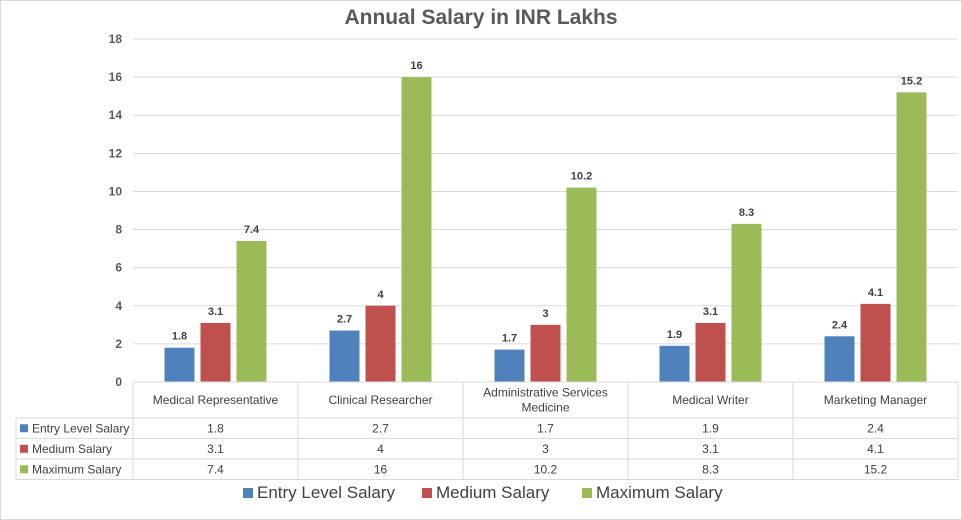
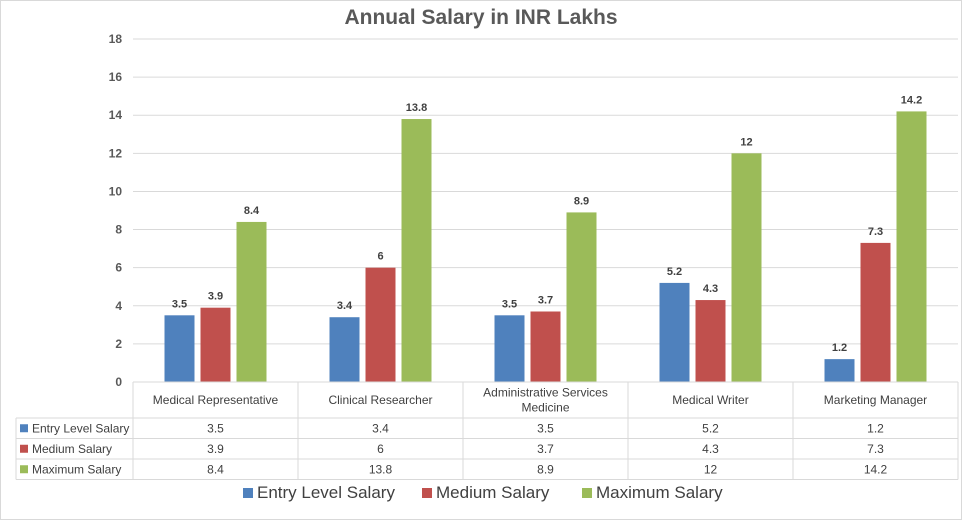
Entry Level Salary/Medical Representative: 1.8 -> 3.5
Medium Salary/Medical Representative: 3.1 -> 3.9
Maximum Salary/Medical Representative: 7.4 -> 8.4
Entry Level Salary/Clinical Researcher: 2.7 -> 3.4
Medium Salary/Clinical Researcher: 4 -> 6
Maximum Salary/Clinical Researcher: 16 -> 13.8
Entry Level Salary/Administrative Services Medicine: 1.7 -> 3.5
Medium Salary/Administrative Services Medicine: 3 -> 3.7
Maximum Salary/Administrative Services Medicine: 10.2 -> 8.9
Entry Level Salary/Medical Writer: 1.9 -> 5.2
Medium Salary/Medical Writer: 3.1 -> 4.3
Maximum Salary/Medical Writer: 8.3 -> 12
Entry Level Salary/Marketing Manager: 2.4 -> 1.2
Medium Salary/Marketing Manager: 4.1 -> 7.3
Maximum Salary/Marketing Manager: 15.2 -> 14.2
